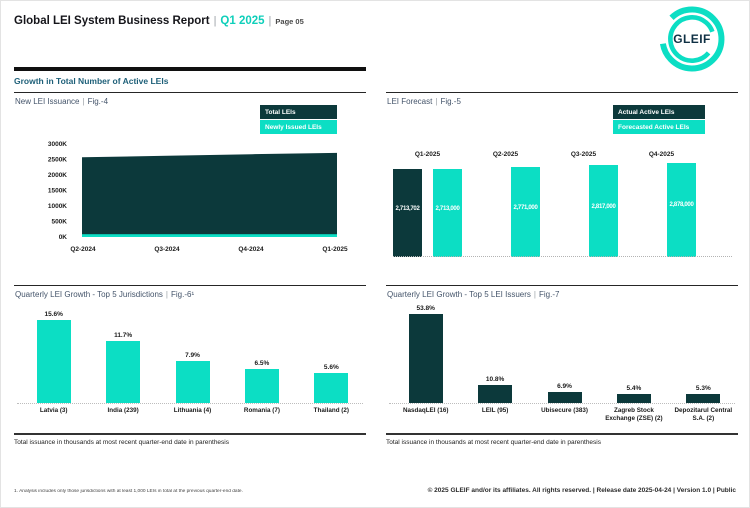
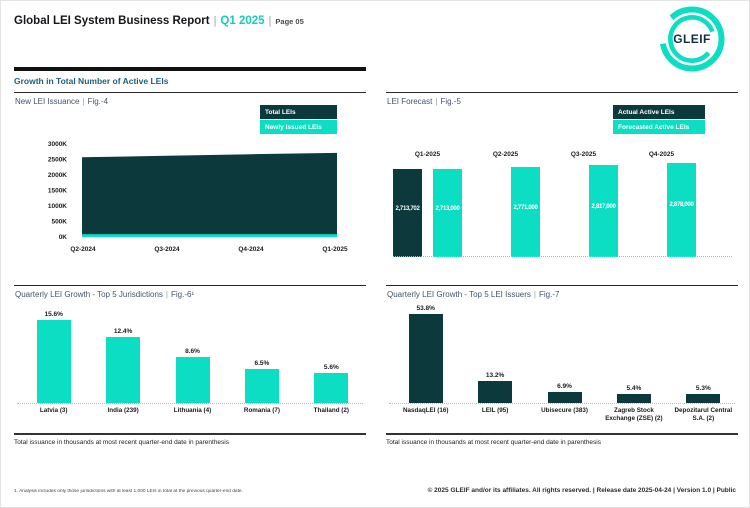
Quarterly LEI Growth - Top 5 Jurisdictions/India (239): 11.7% -> 12.4%
Quarterly LEI Growth - Top 5 Jurisdictions/Lithuania (4): 7.9% -> 8.6%
Quarterly LEI Growth - Top 5 LEI Issuers/LEIL (95): 10.8% -> 13.2%
